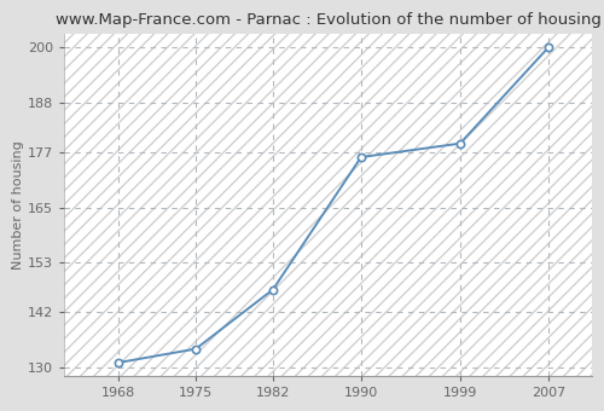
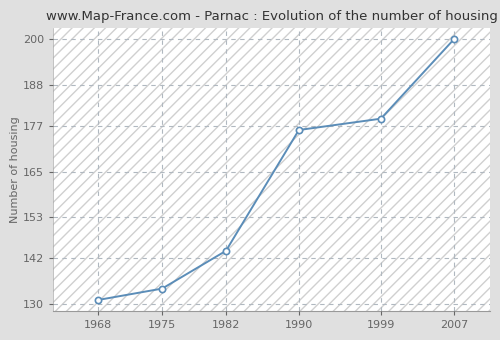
1982: 147 -> 144
